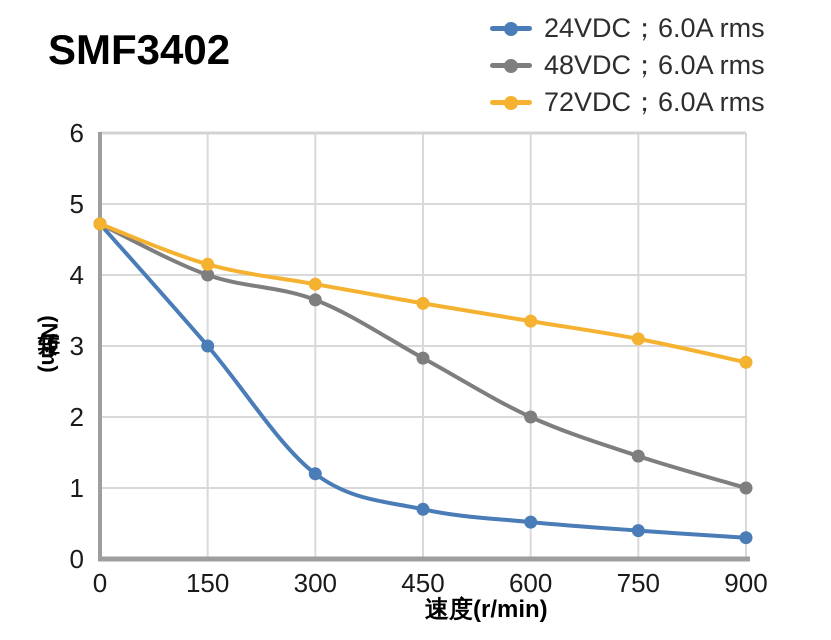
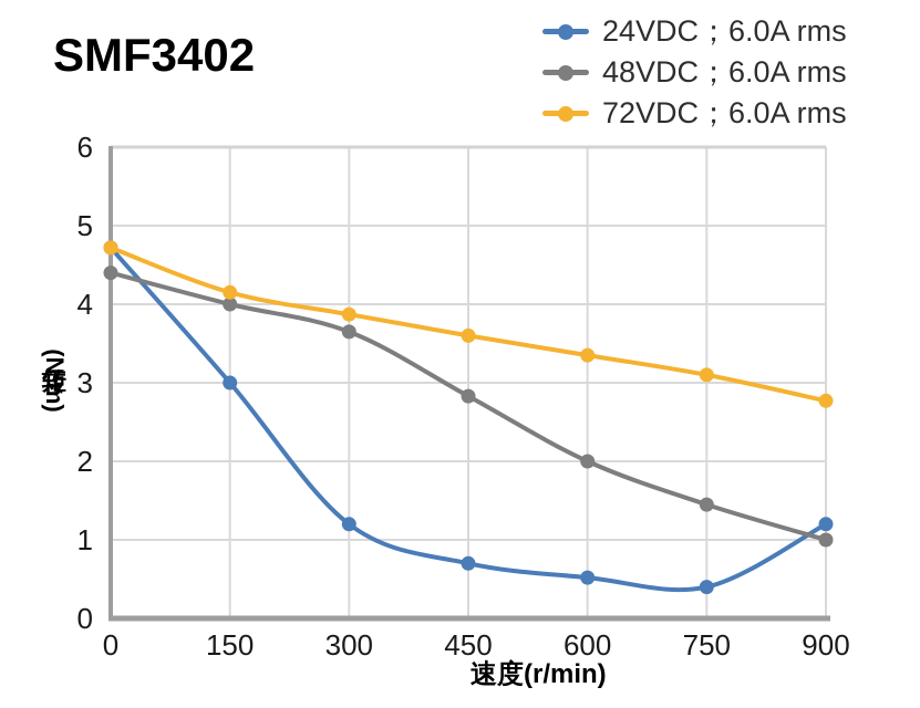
48VDC；6.0A rms/0: 4.7 -> 4.4
24VDC；6.0A rms/900: 0.3 -> 1.2
